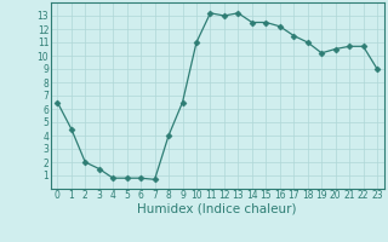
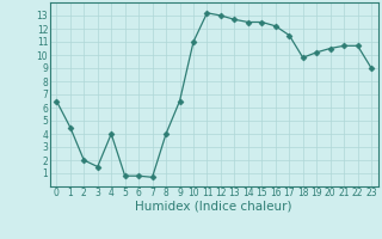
4: 0.8 -> 4.0
13: 13.2 -> 12.7
18: 11.0 -> 9.8
